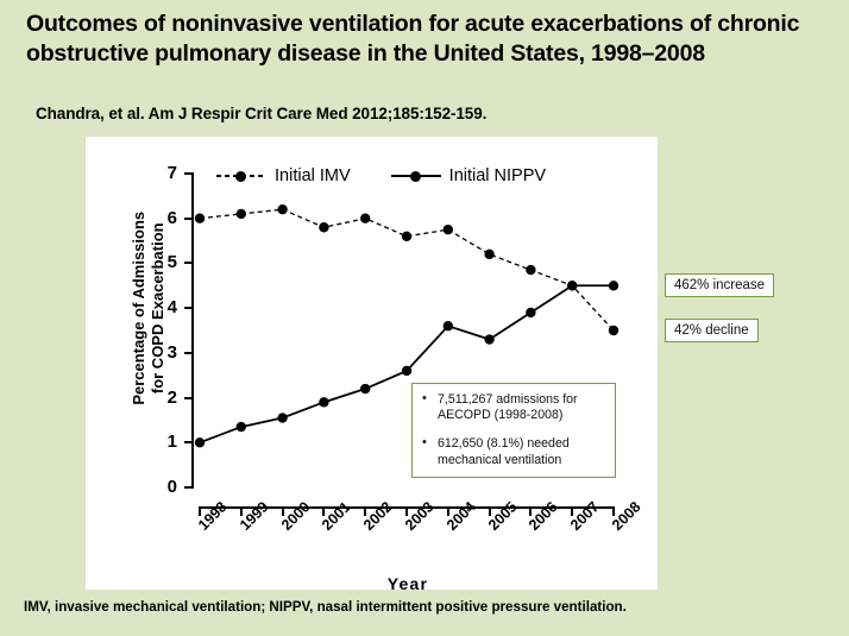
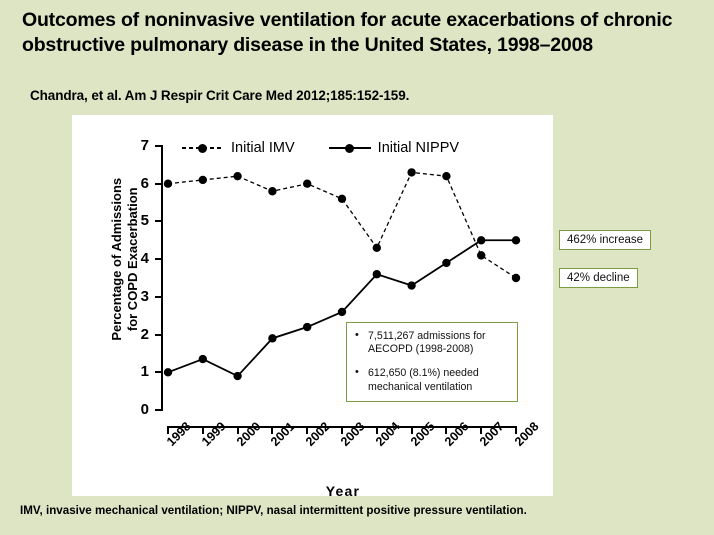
Initial NIPPV/2000: 1.6 -> 0.9
Initial IMV/2004: 5.8 -> 4.3
Initial IMV/2005: 5.2 -> 6.3
Initial IMV/2006: 4.8 -> 6.2
Initial IMV/2007: 4.5 -> 4.1
